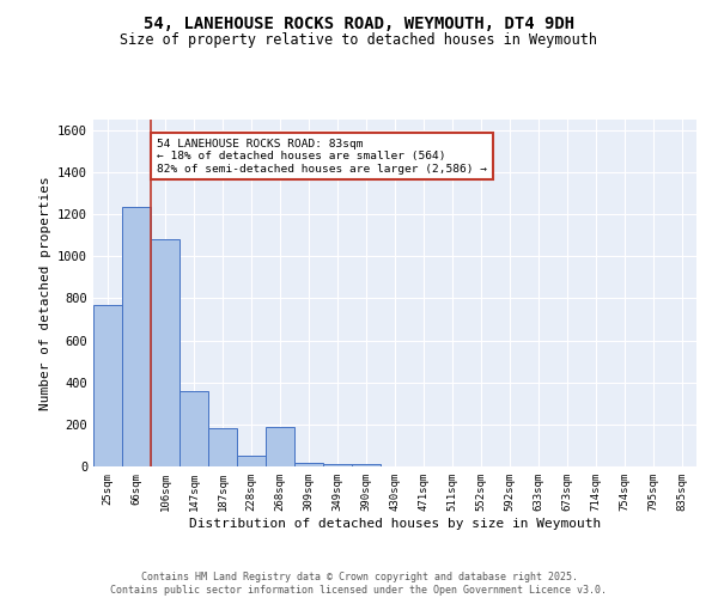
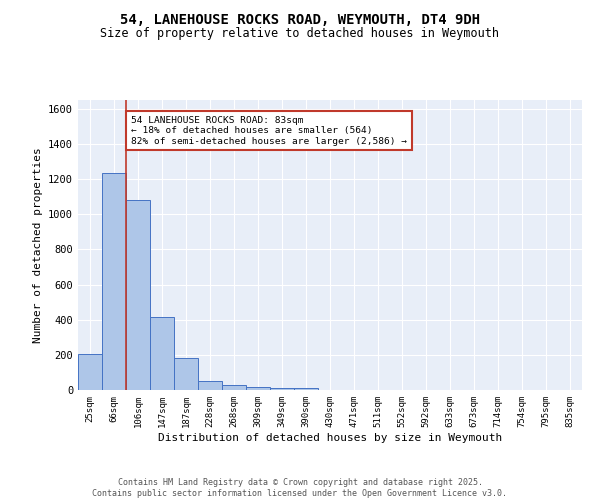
25sqm: 770 -> 200
147sqm: 360 -> 420
268sqm: 190 -> 30
